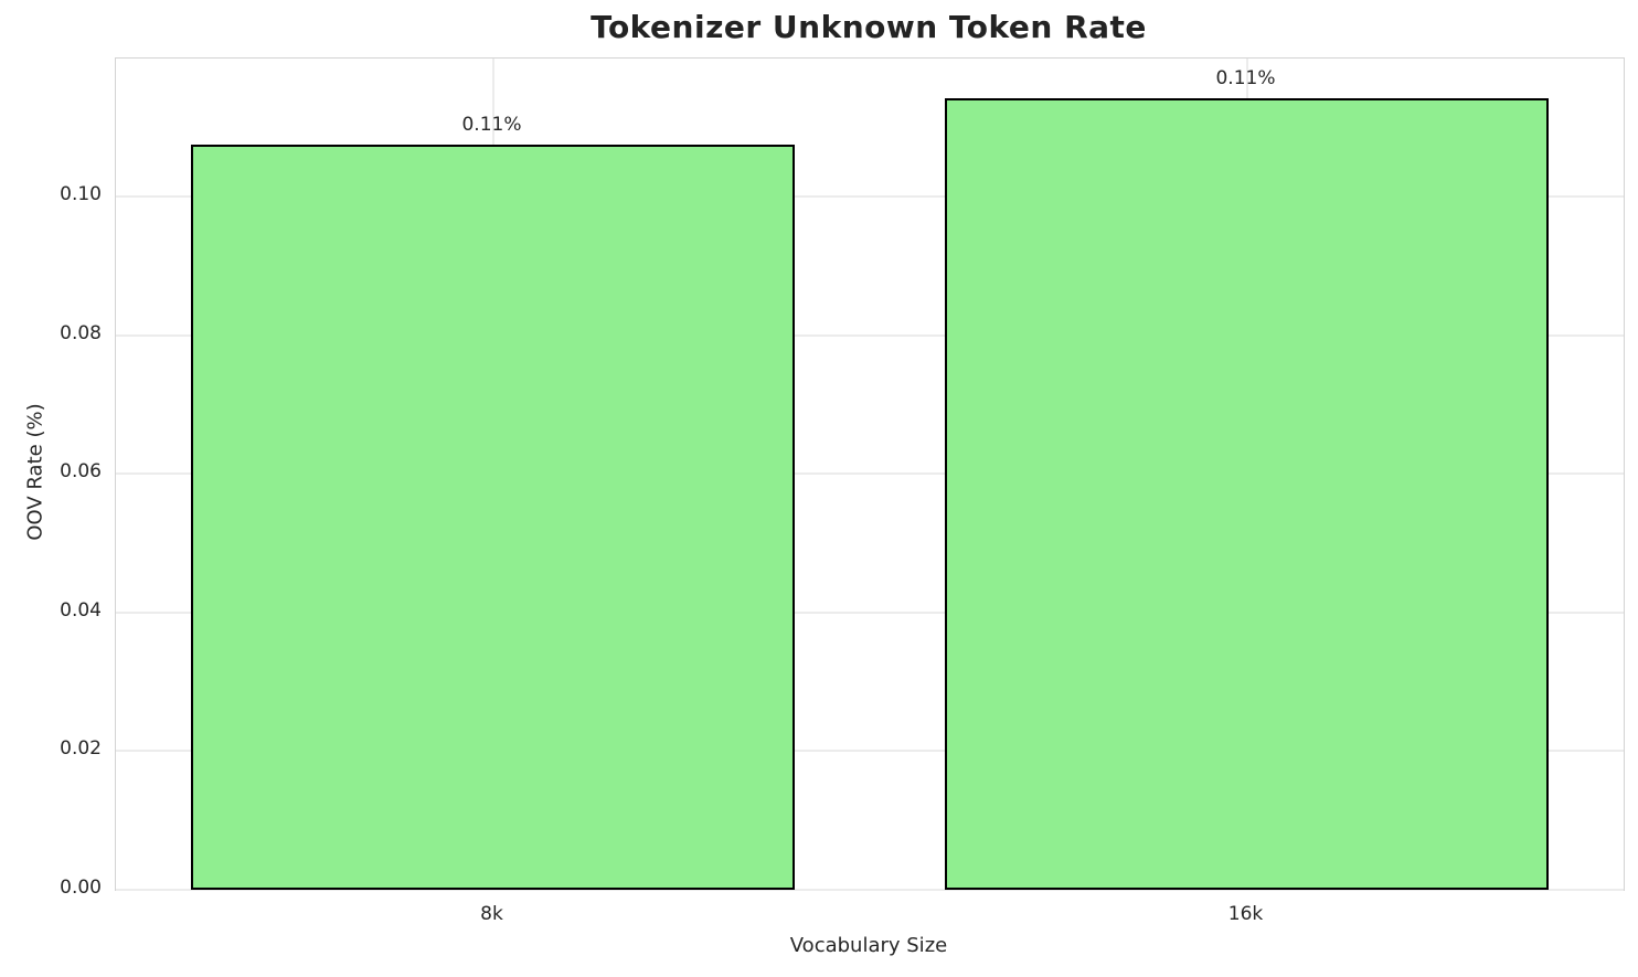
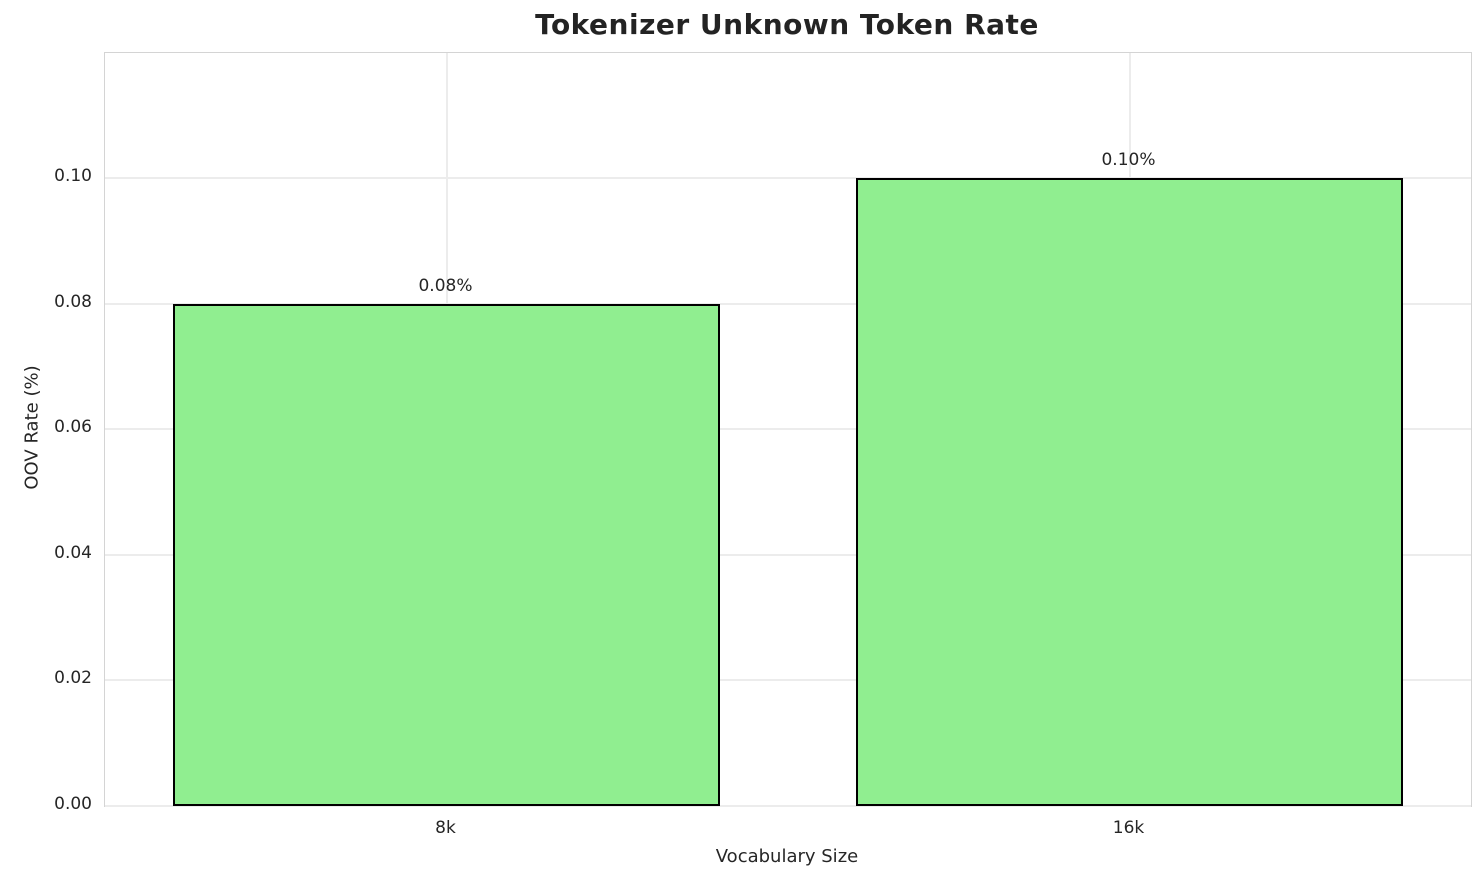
8k: 0.11% -> 0.08%
16k: 0.11% -> 0.10%
